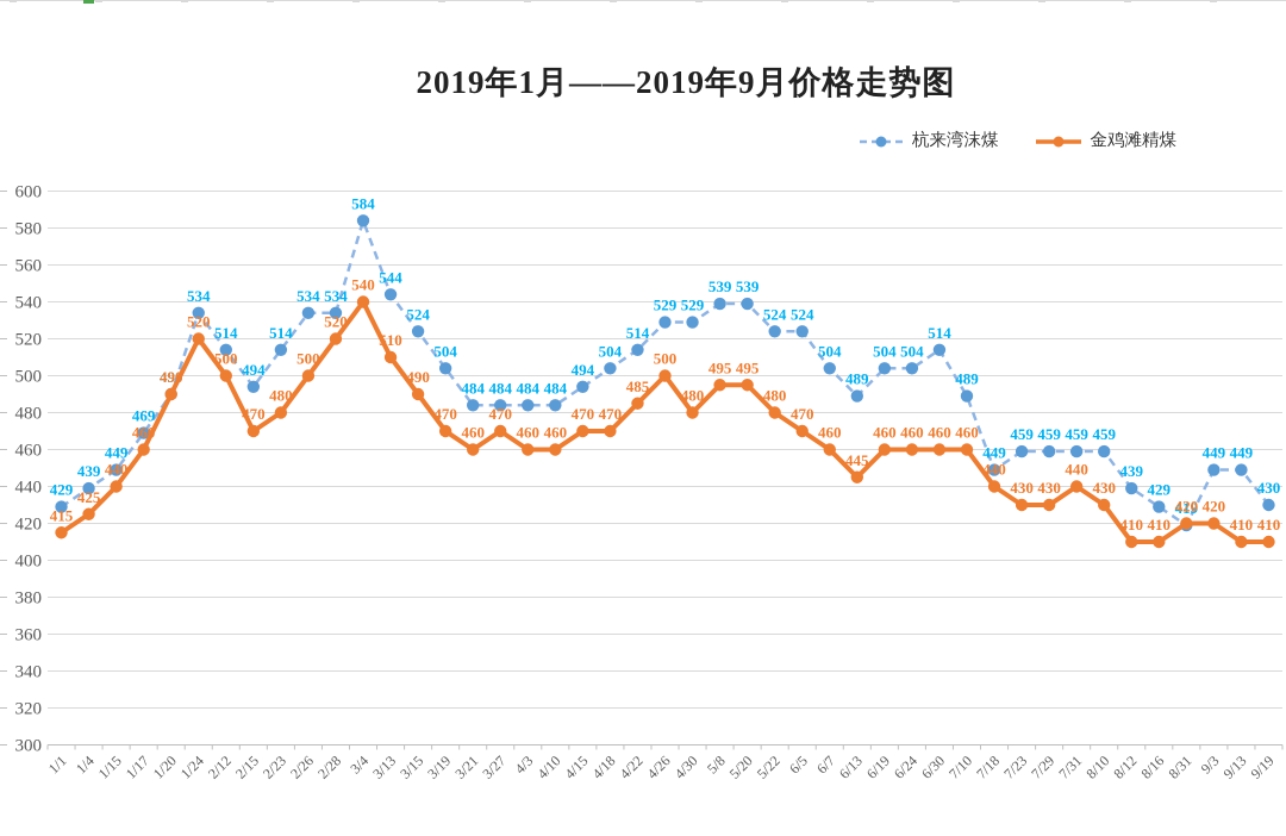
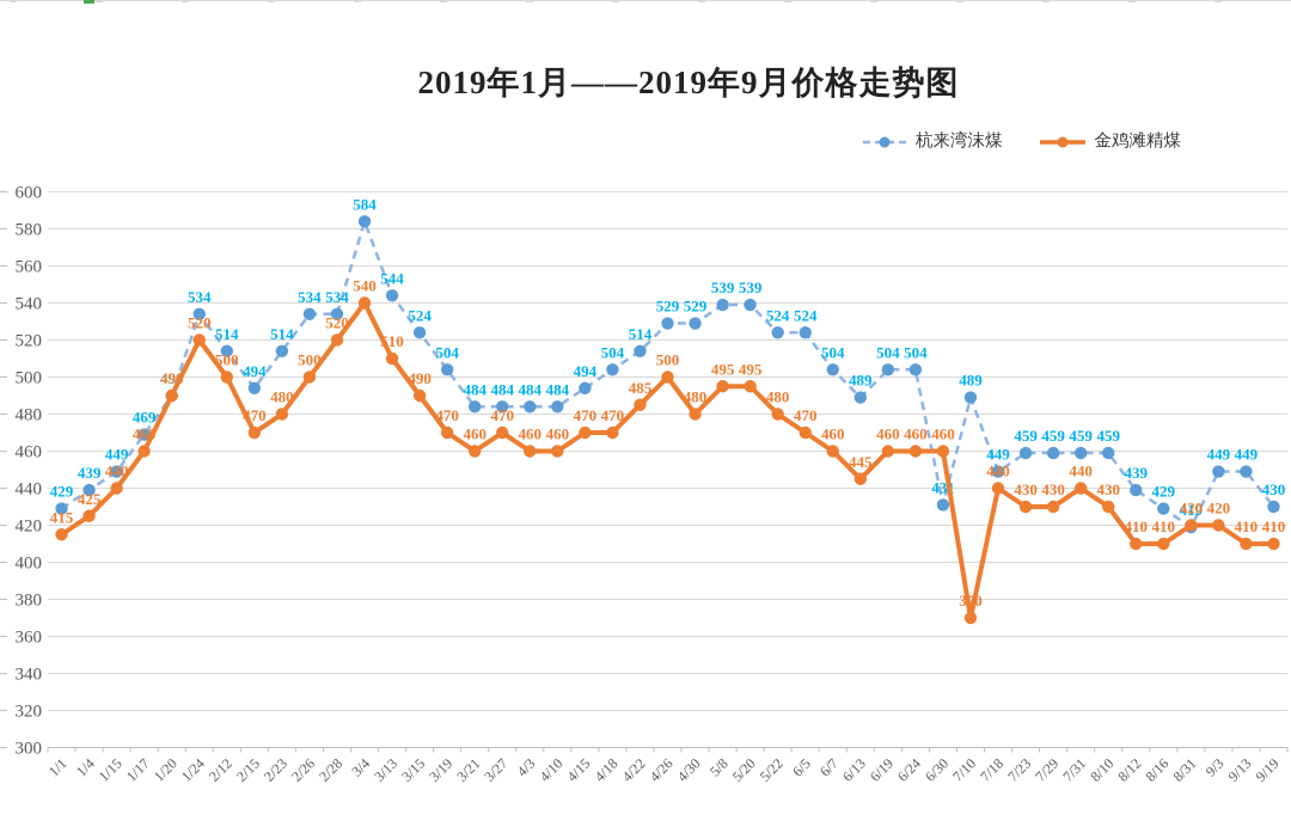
杭来湾沫煤/6/30: 514 -> 431
金鸡滩精煤/7/10: 460 -> 370
